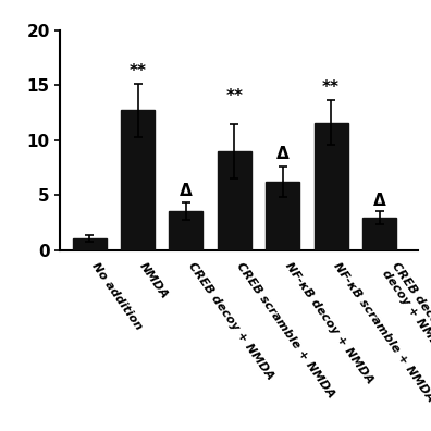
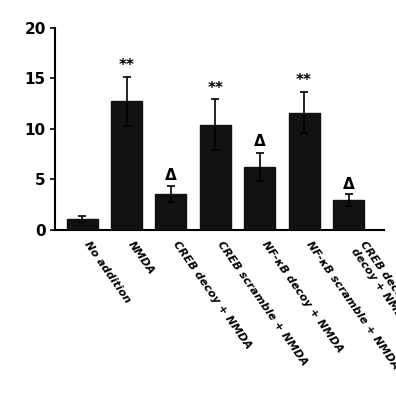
CREB scramble + NMDA: 9.0 -> 10.4
